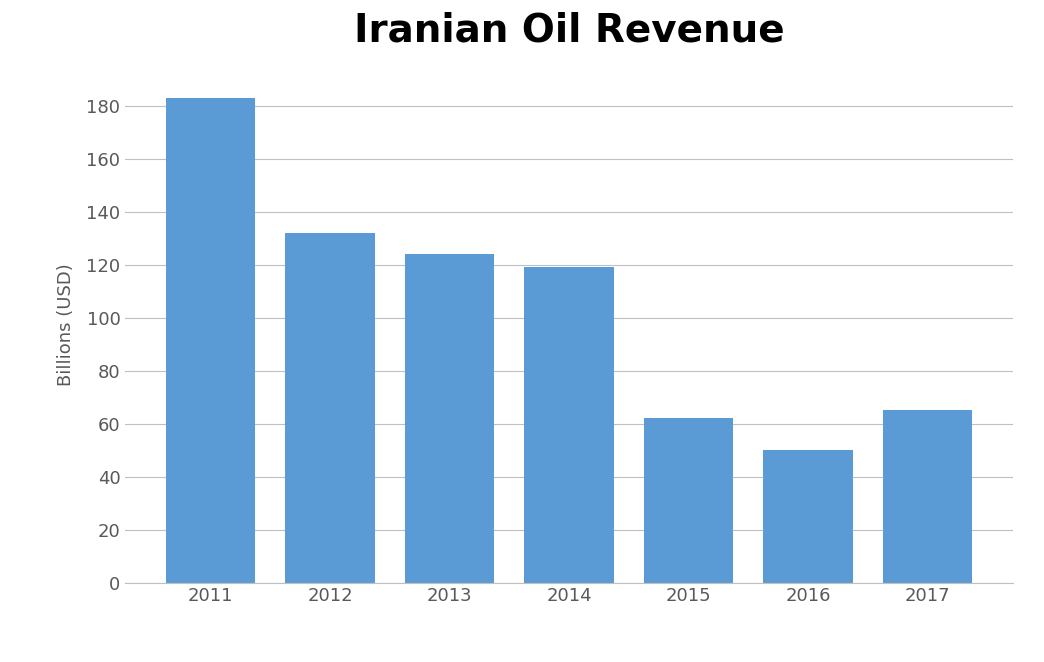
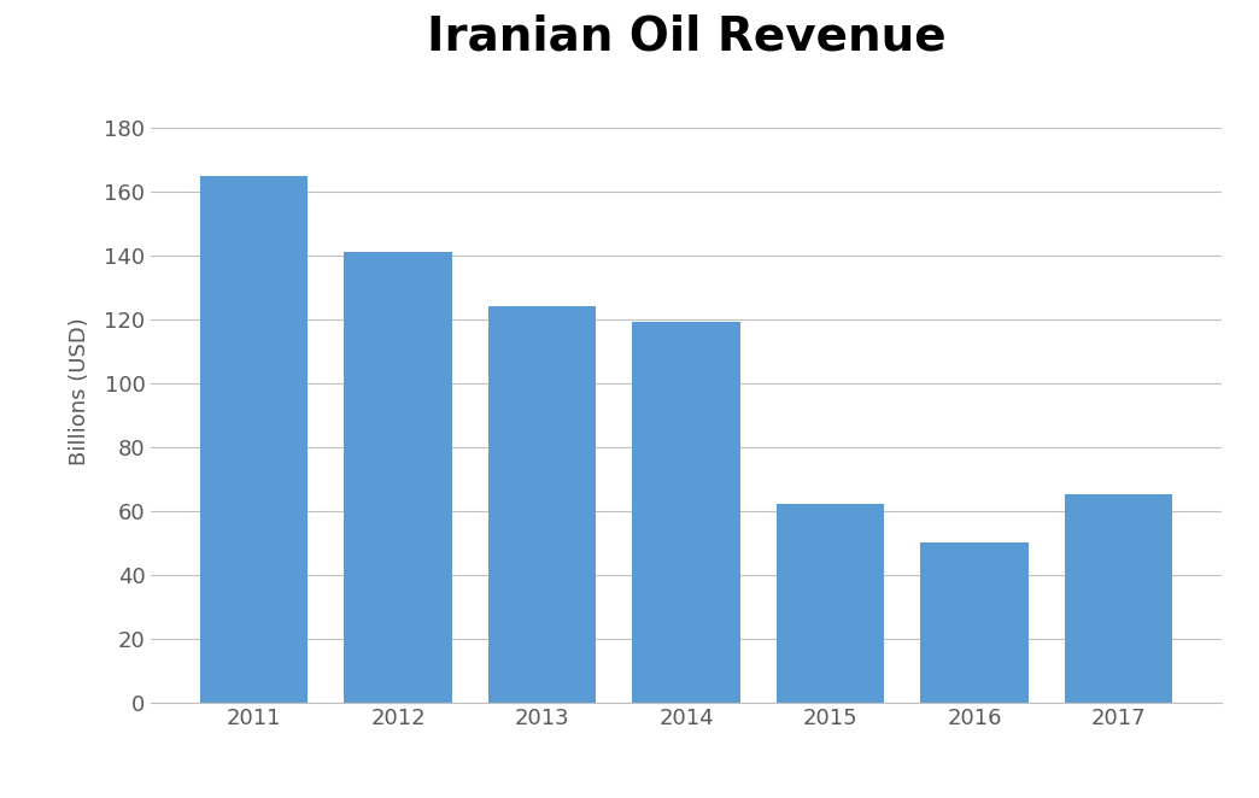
2011: 183 -> 165
2012: 132 -> 141
